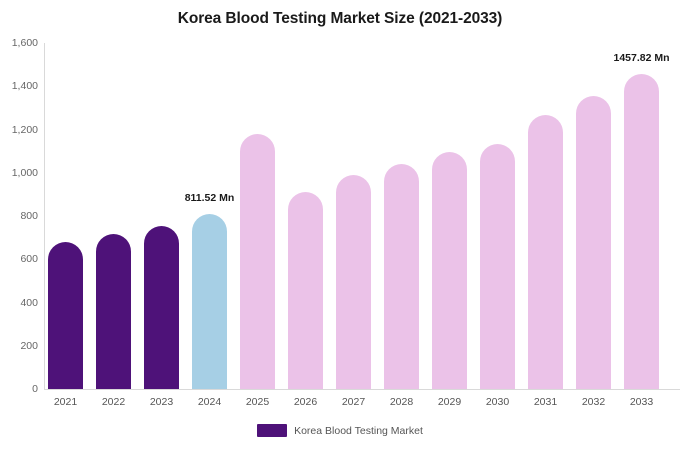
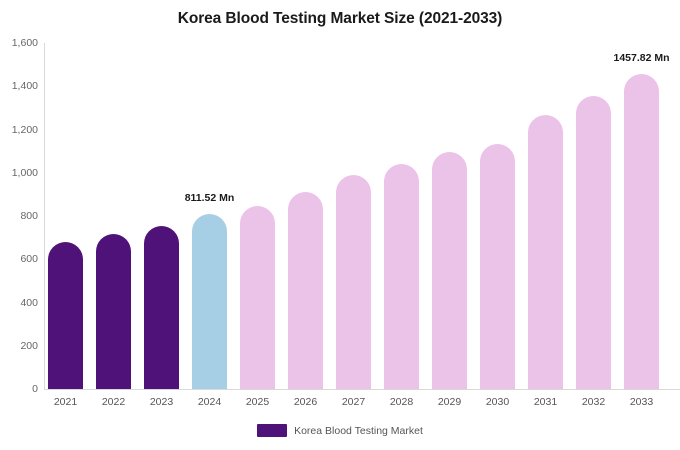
2025: 1180 -> 850
